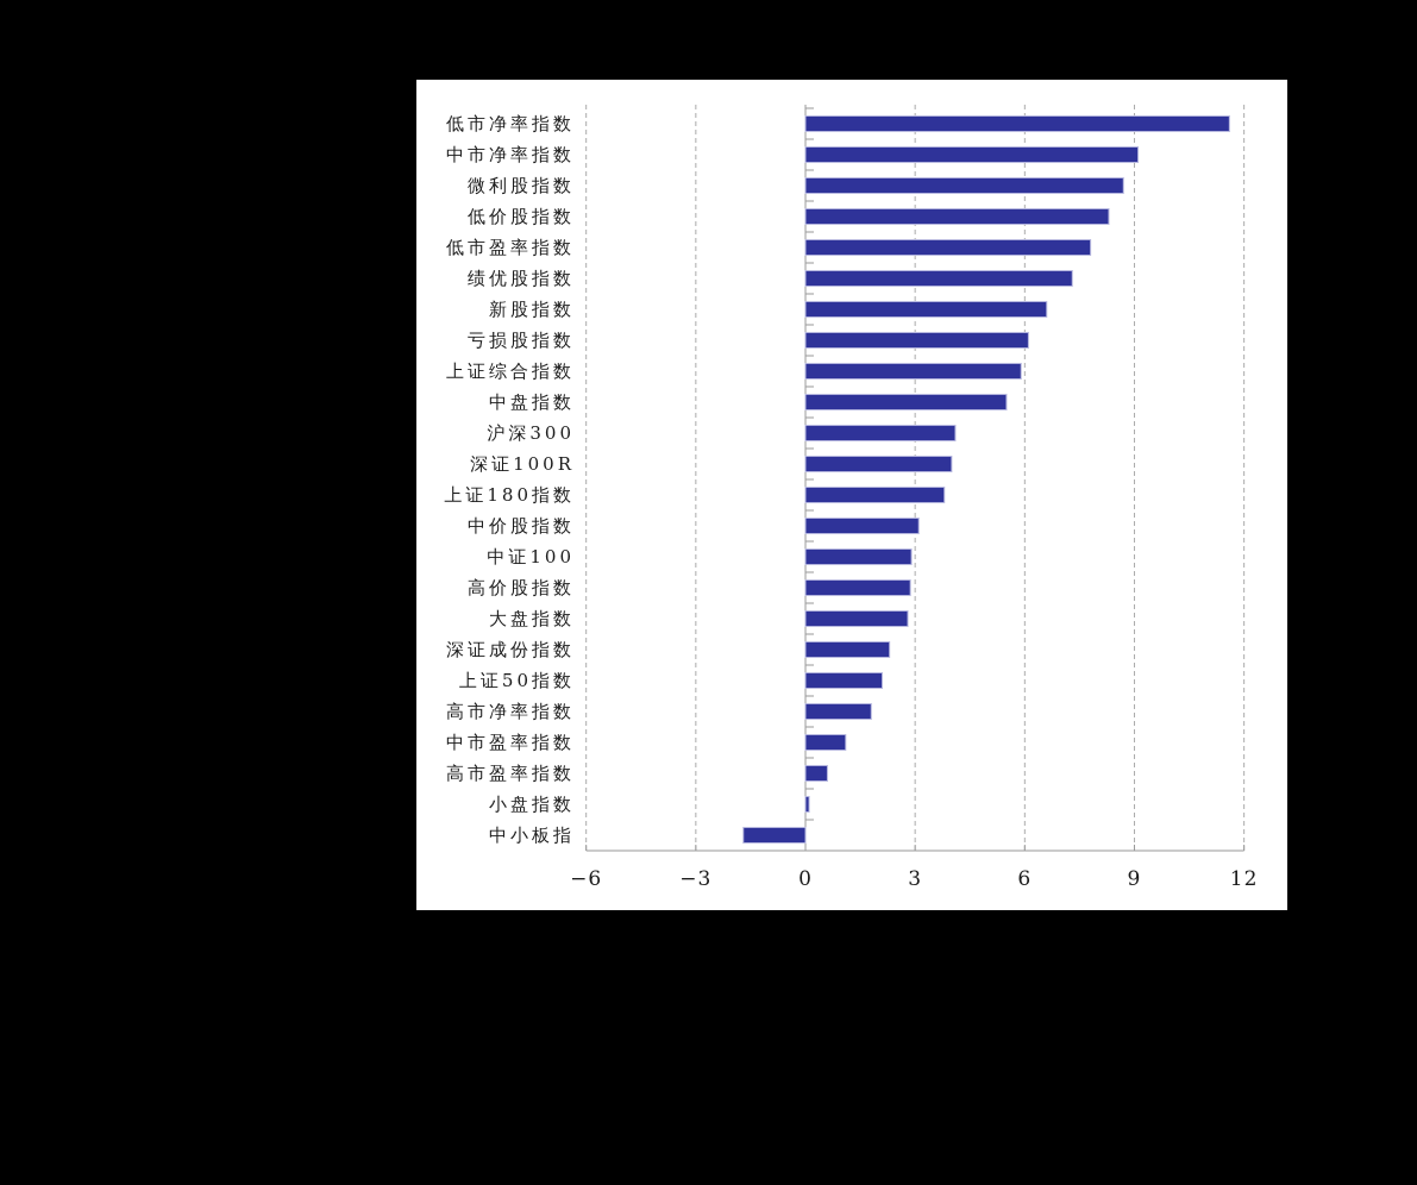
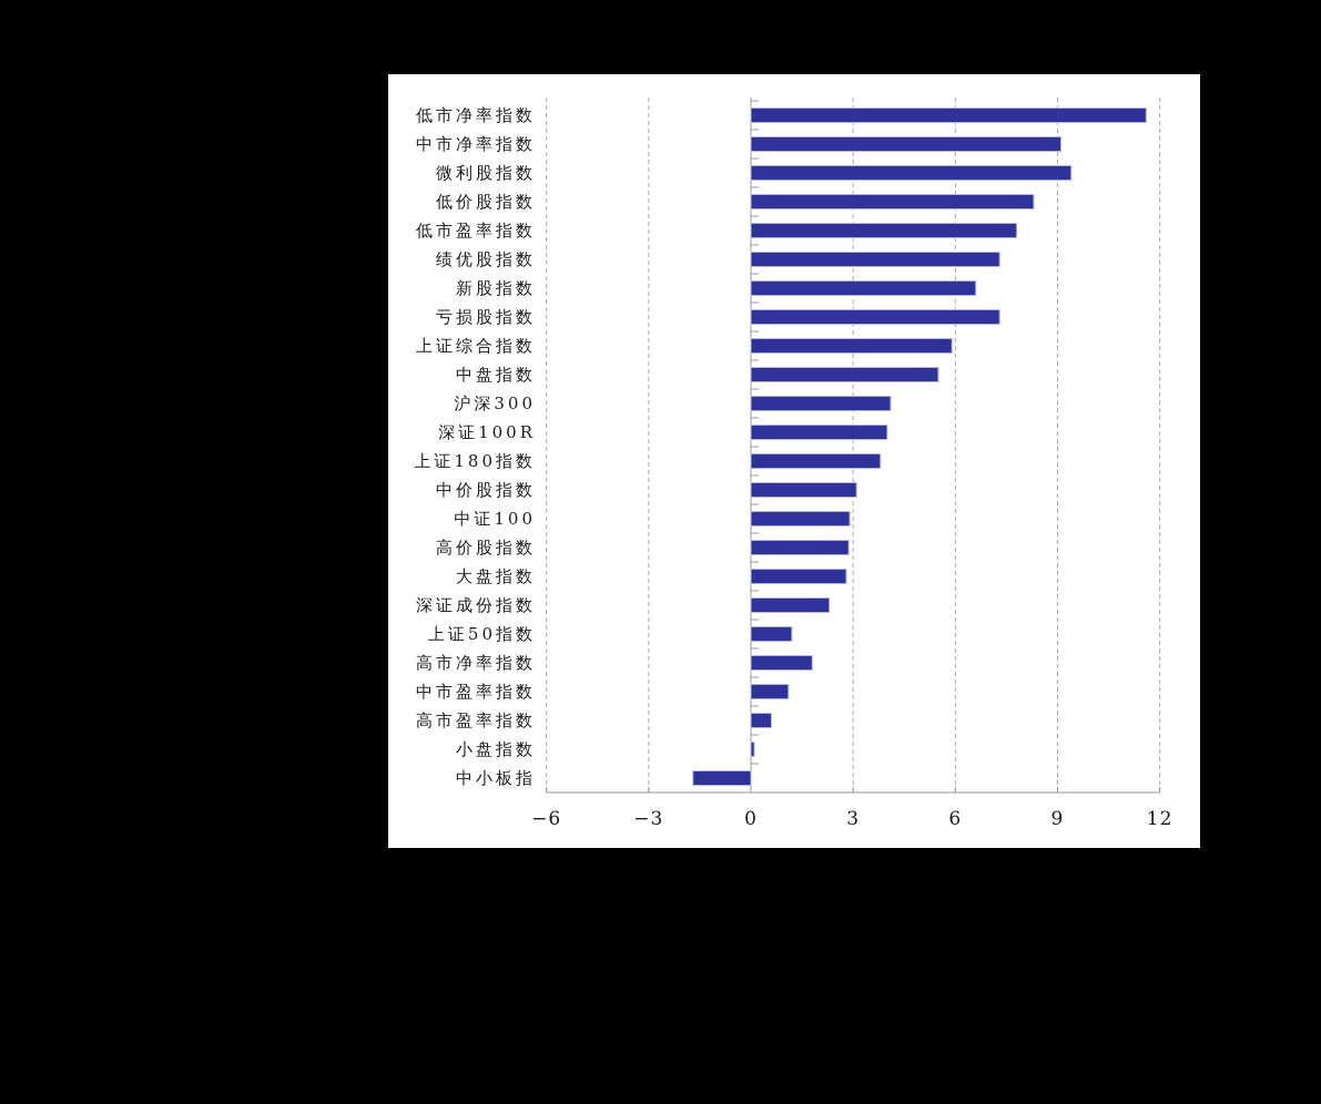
微利股指数: 8.7 -> 9.4
亏损股指数: 6.1 -> 7.3
上证50指数: 2.1 -> 1.2
